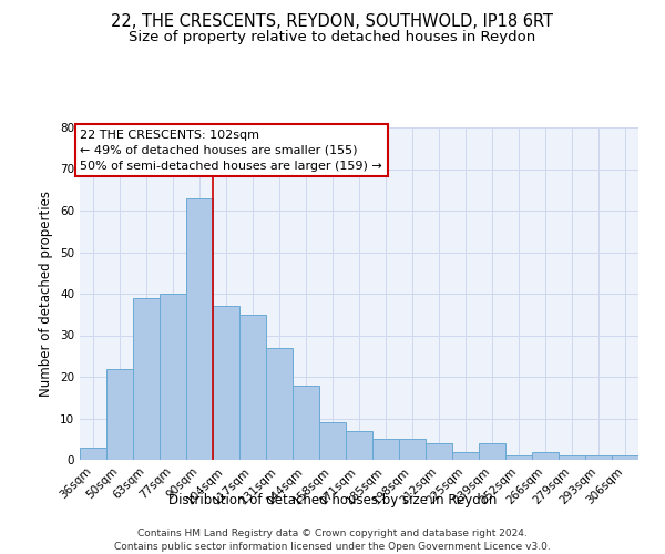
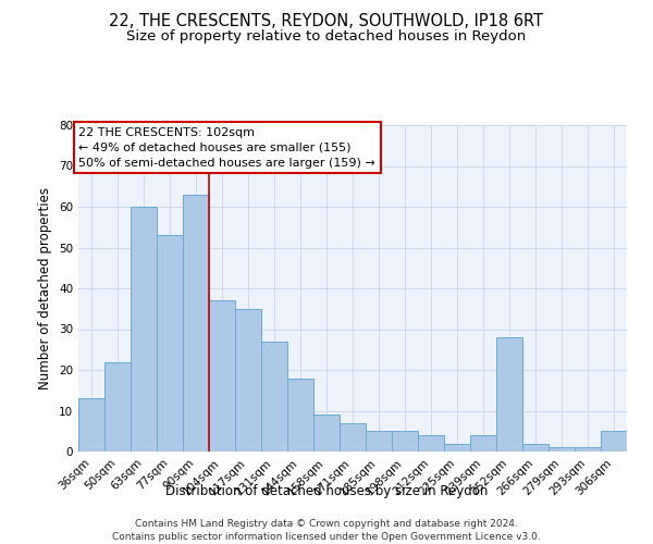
36sqm: 3 -> 13
63sqm: 39 -> 60
77sqm: 40 -> 53
252sqm: 1 -> 28
306sqm: 1 -> 5
